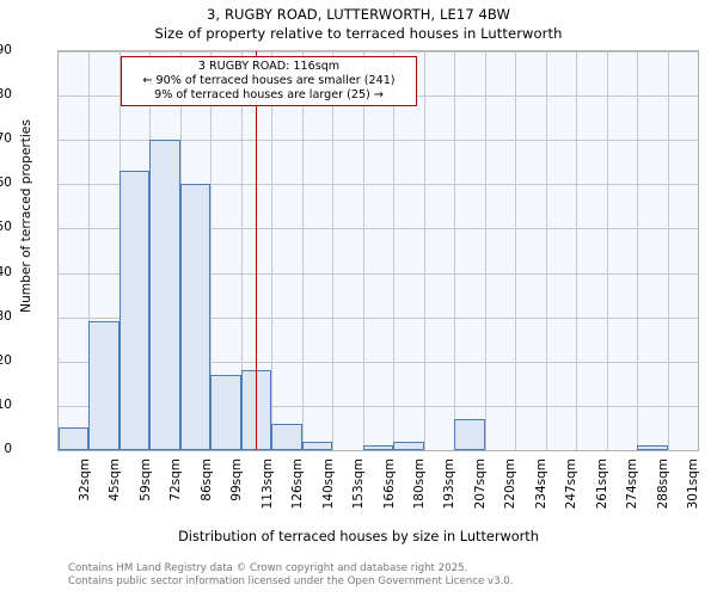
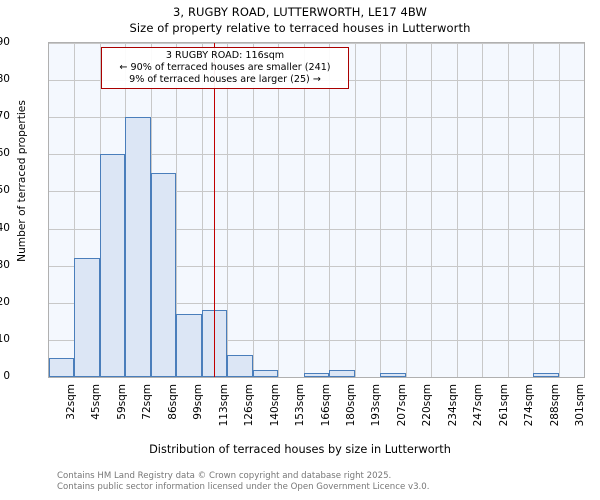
45sqm: 29 -> 32
59sqm: 63 -> 60
86sqm: 60 -> 55
207sqm: 7 -> 1
